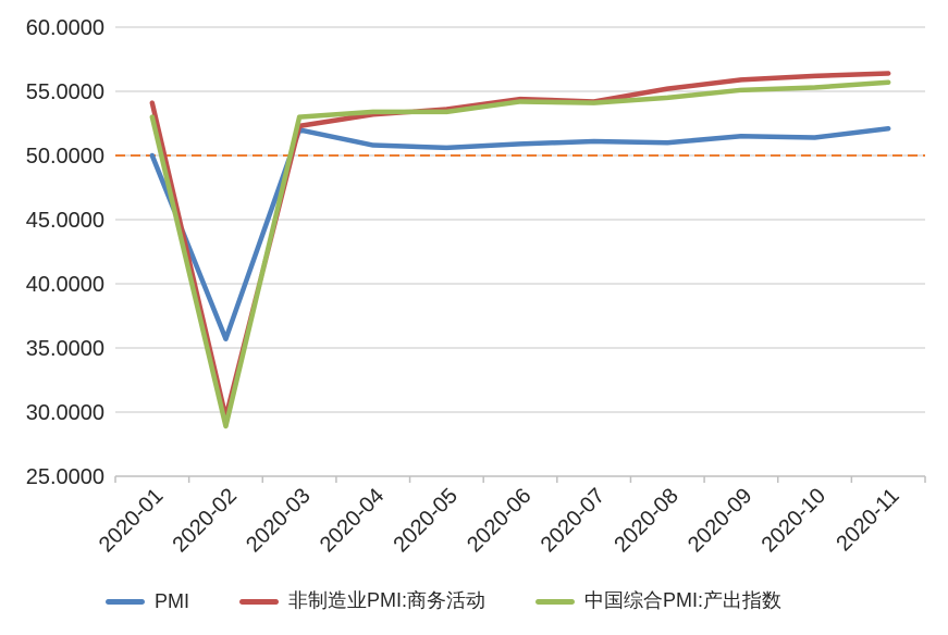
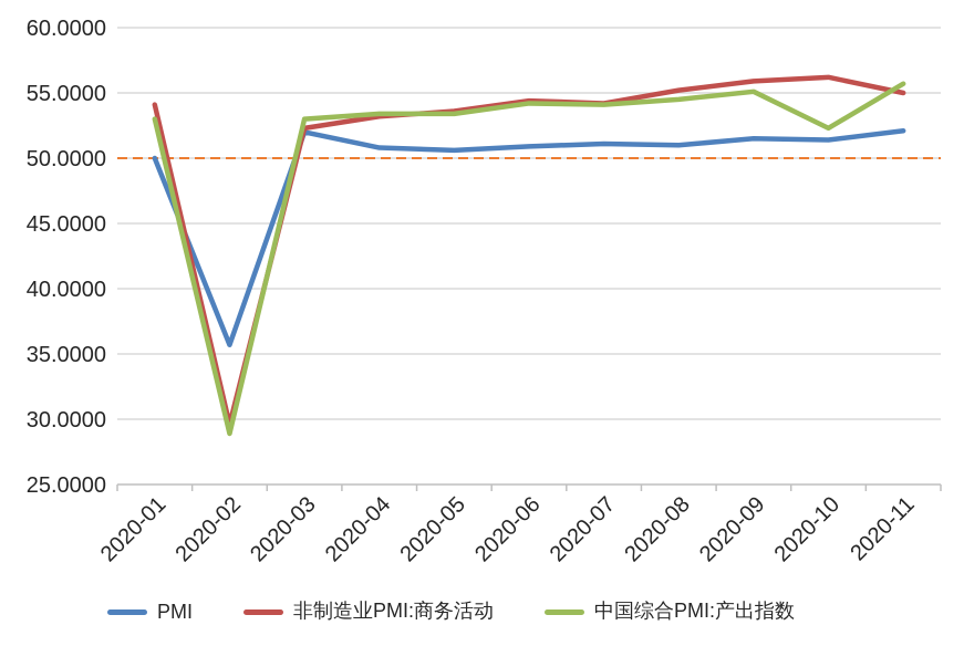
中国综合PMI:产出指数/2020-10: 55.3 -> 52.3
非制造业PMI:商务活动/2020-11: 56.4 -> 55.0
